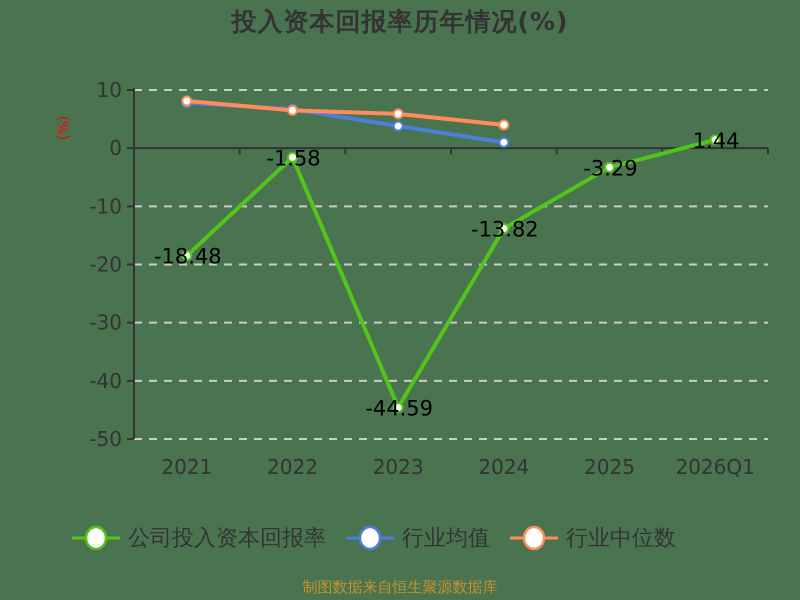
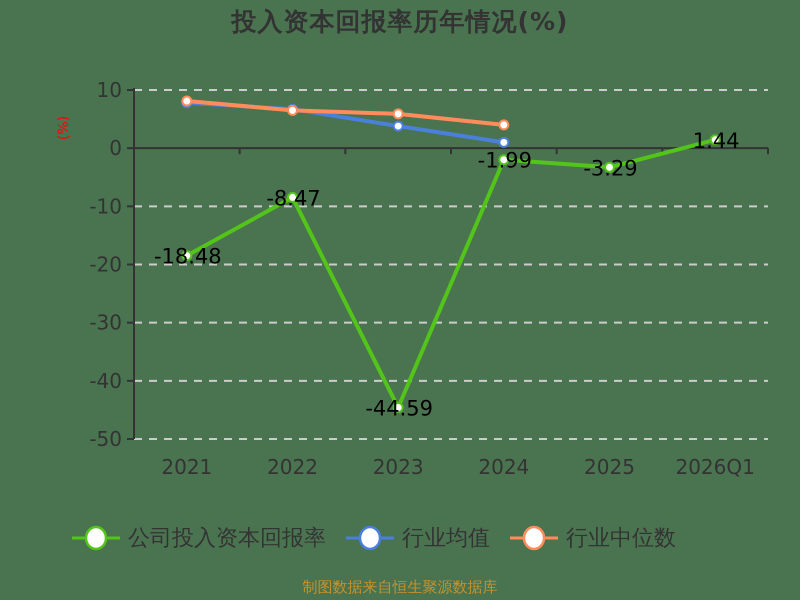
公司投入资本回报率/2022: -1.58 -> -8.47
公司投入资本回报率/2024: -13.82 -> -1.99
